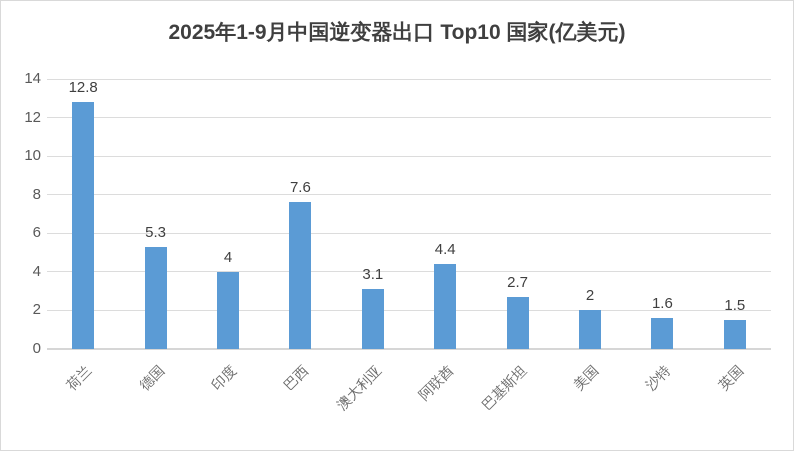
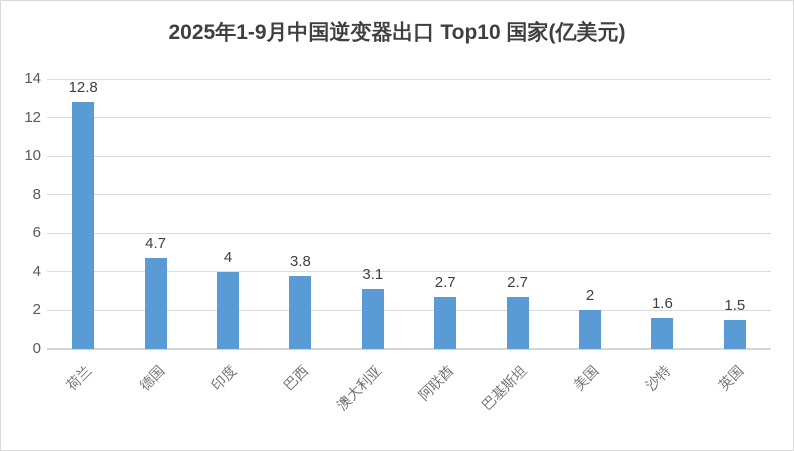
德国: 5.3 -> 4.7
巴西: 7.6 -> 3.8
阿联酋: 4.4 -> 2.7
